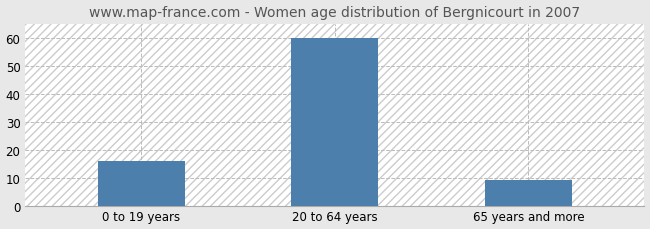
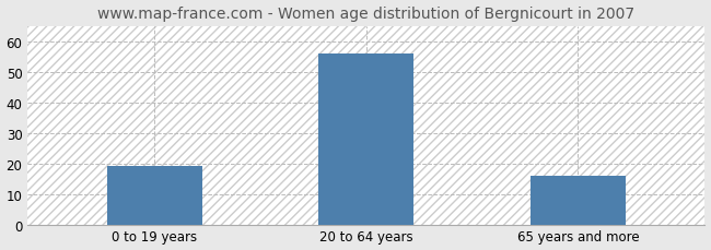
0 to 19 years: 16 -> 19
20 to 64 years: 60 -> 56
65 years and more: 9 -> 16
